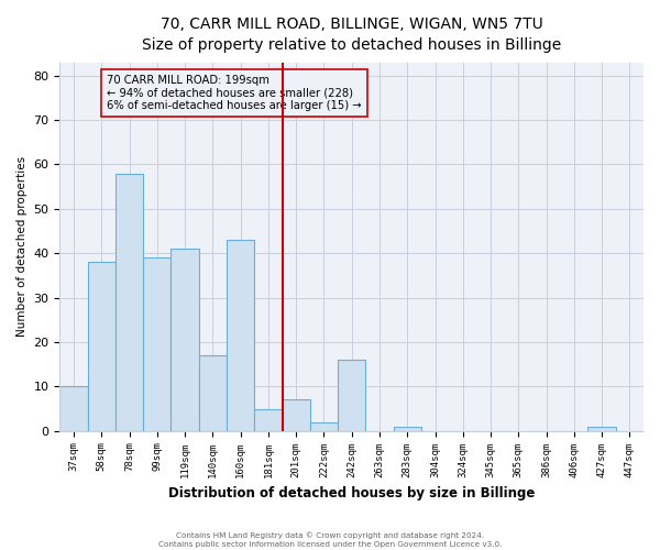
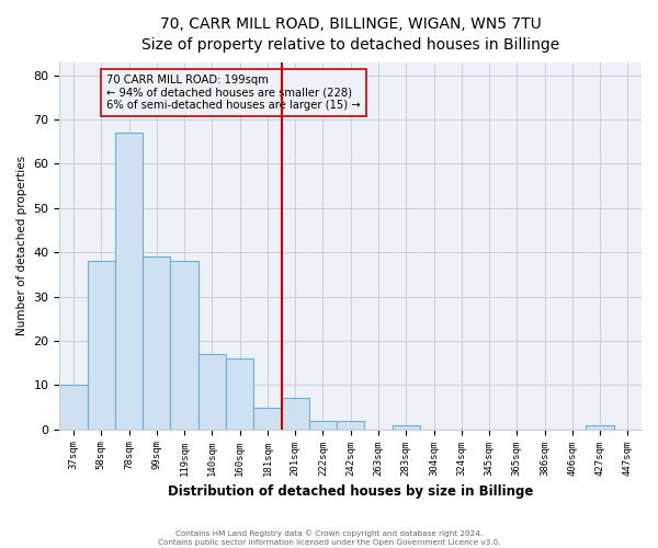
78sqm: 58 -> 67
119sqm: 41 -> 38
160sqm: 43 -> 16
242sqm: 16 -> 2
